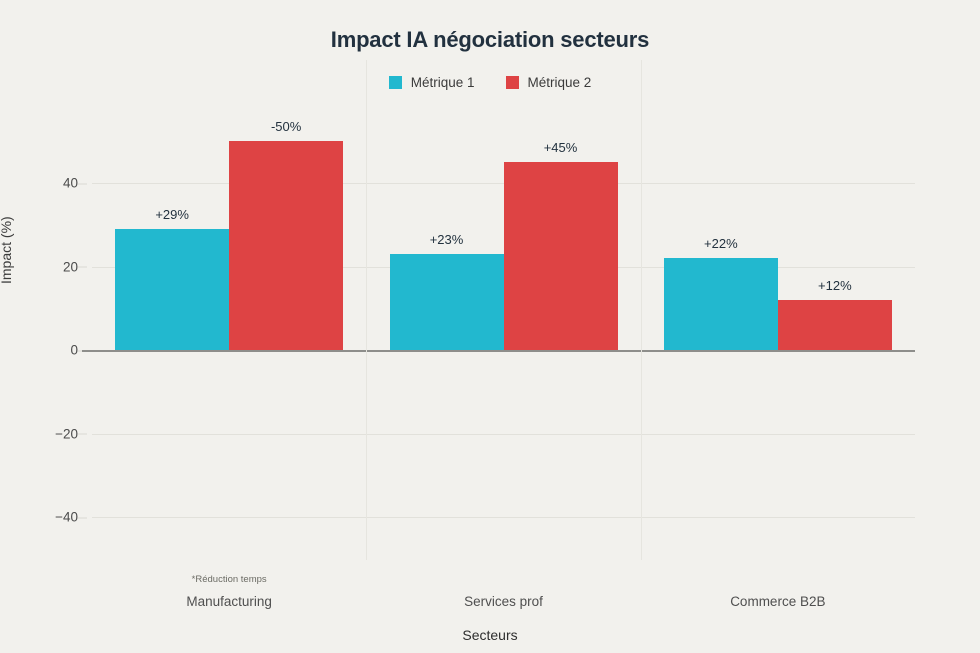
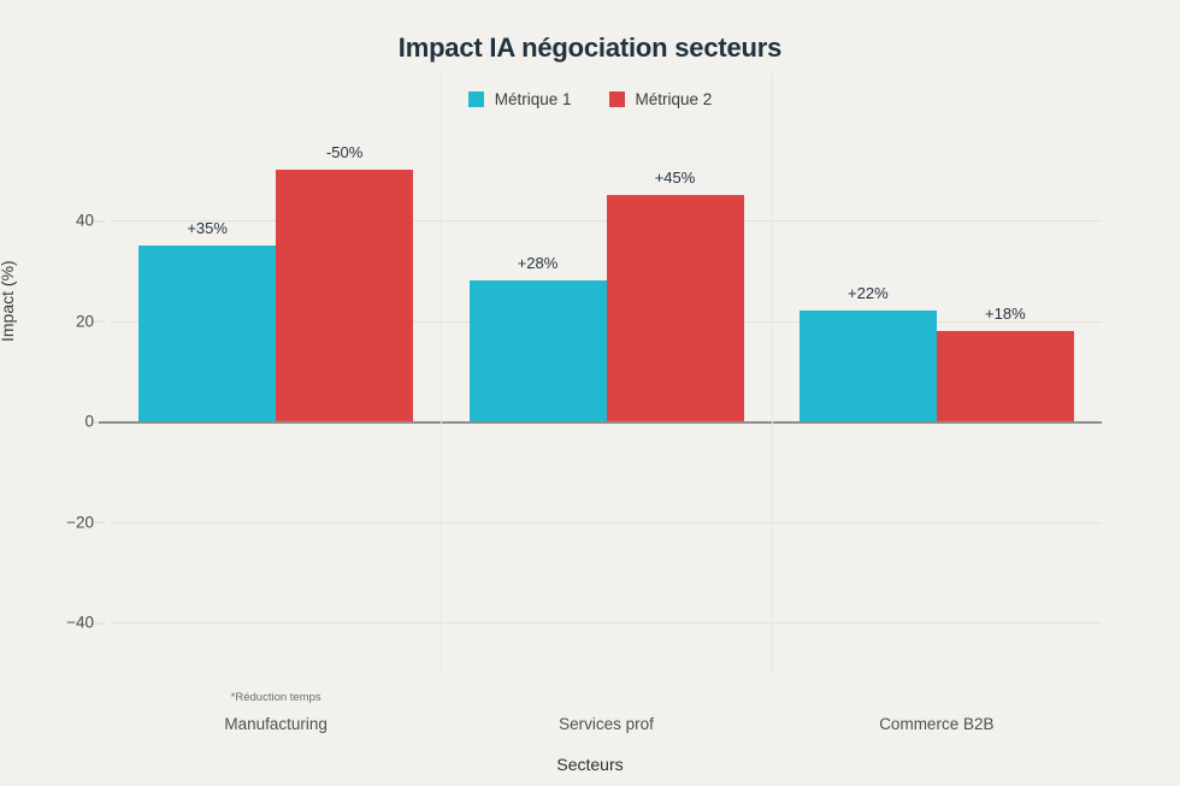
Métrique 1/Manufacturing: +29% -> +35%
Métrique 1/Services prof: +23% -> +28%
Métrique 2/Commerce B2B: +12% -> +18%
